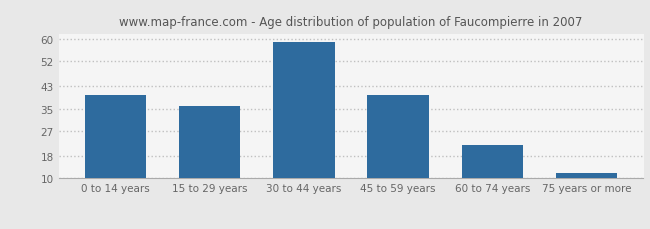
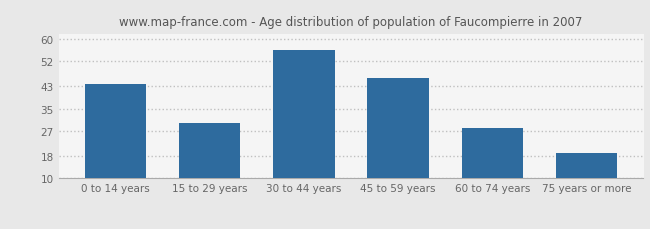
0 to 14 years: 40 -> 44
15 to 29 years: 36 -> 30
30 to 44 years: 59 -> 56
45 to 59 years: 40 -> 46
60 to 74 years: 22 -> 28
75 years or more: 12 -> 19
